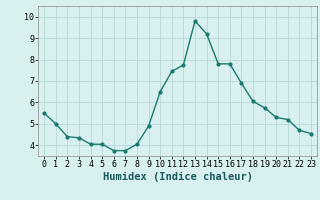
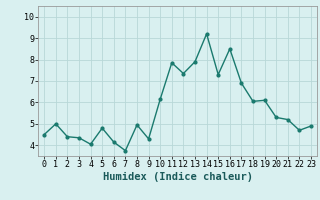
0: 5.50 -> 4.50
5: 4.05 -> 4.80
6: 3.75 -> 4.15
8: 4.05 -> 4.95
9: 4.90 -> 4.30
10: 6.50 -> 6.15
11: 7.45 -> 7.85
12: 7.75 -> 7.35
13: 9.80 -> 7.90
15: 7.80 -> 7.30
16: 7.80 -> 8.50
19: 5.75 -> 6.10
23: 4.55 -> 4.90
